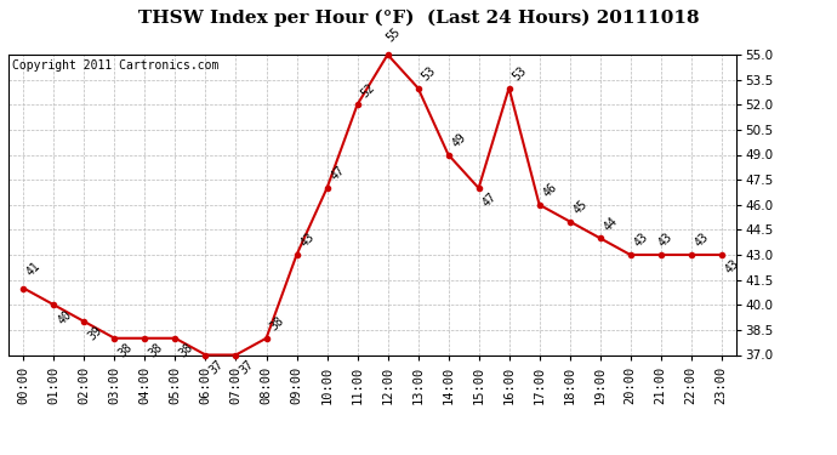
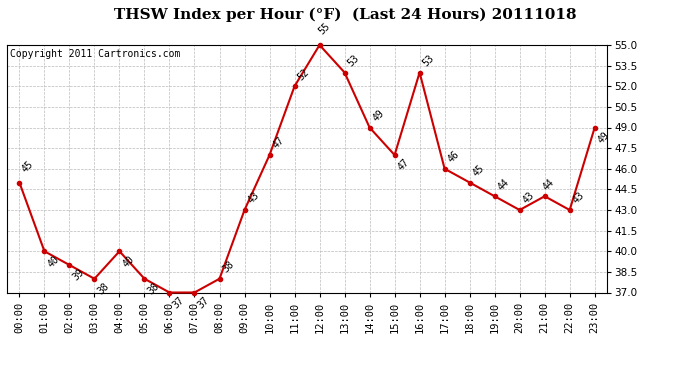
00:00: 41 -> 45
04:00: 38 -> 40
21:00: 43 -> 44
23:00: 43 -> 49
